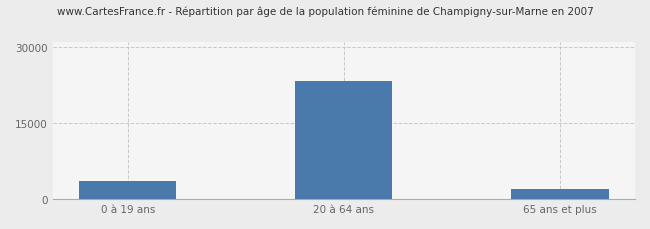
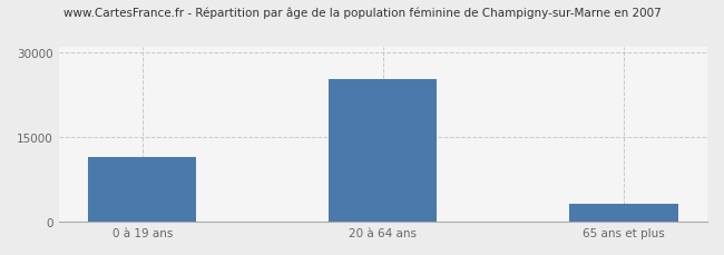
0 à 19 ans: 3600 -> 11500
20 à 64 ans: 23200 -> 25200
65 ans et plus: 2000 -> 3200
